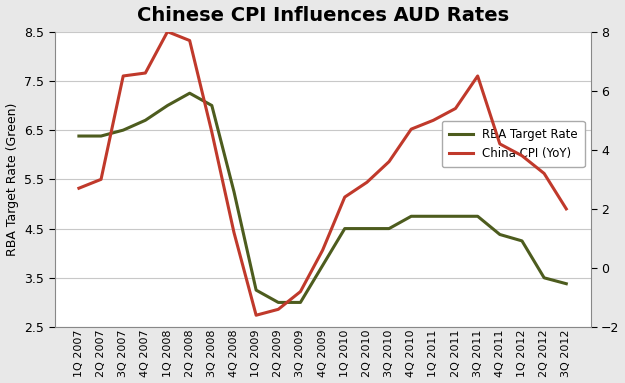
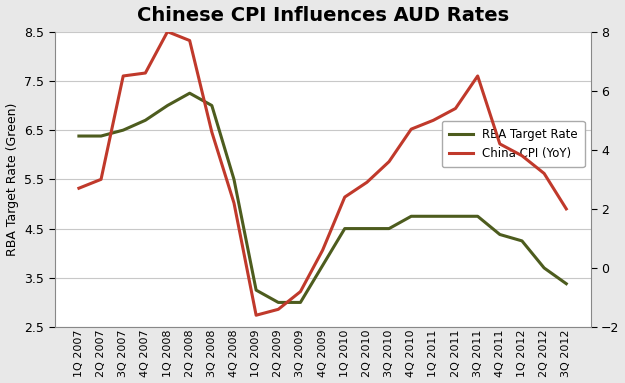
RBA Target Rate/4Q 2008: 5.25 -> 5.50
China CPI (YoY)/4Q 2008: 1.2 -> 2.2
RBA Target Rate/2Q 2012: 3.50 -> 3.70
